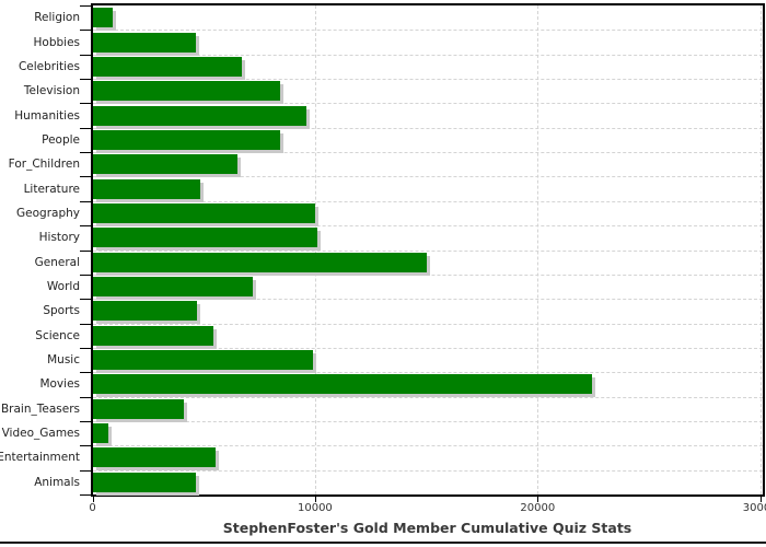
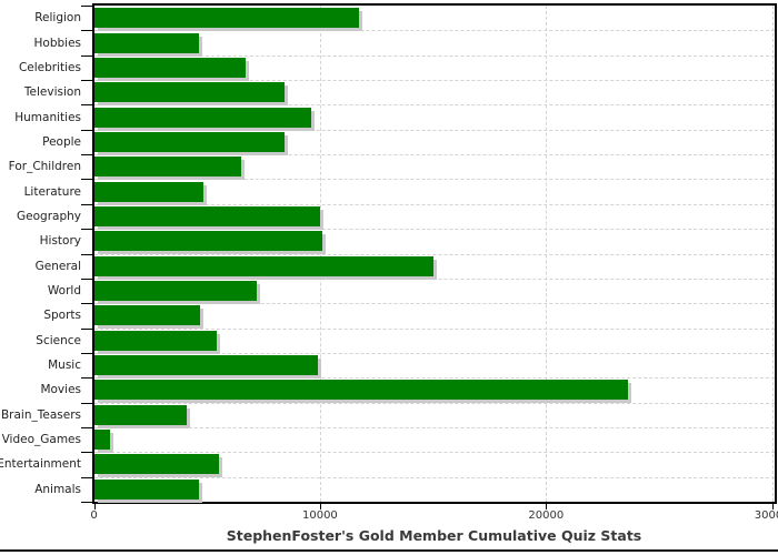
Religion: 900 -> 11700
Movies: 22400 -> 23600
